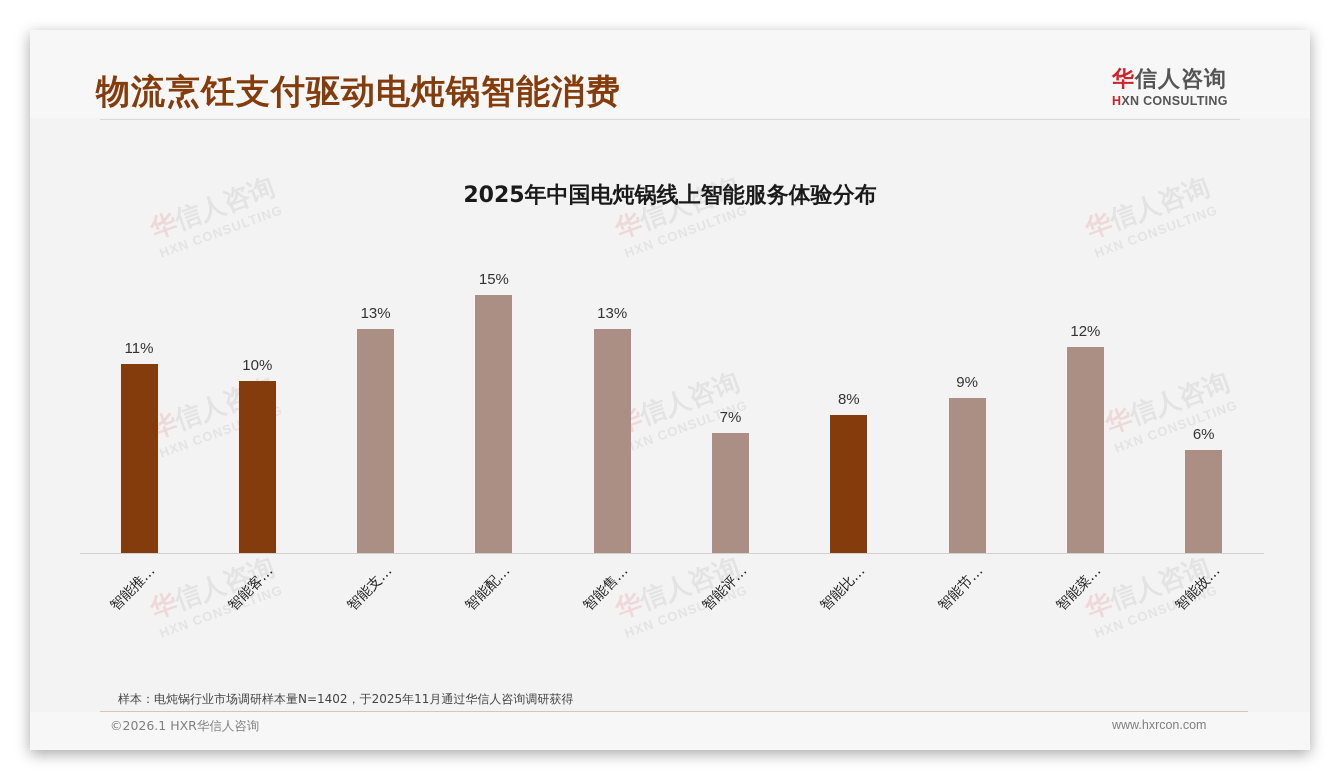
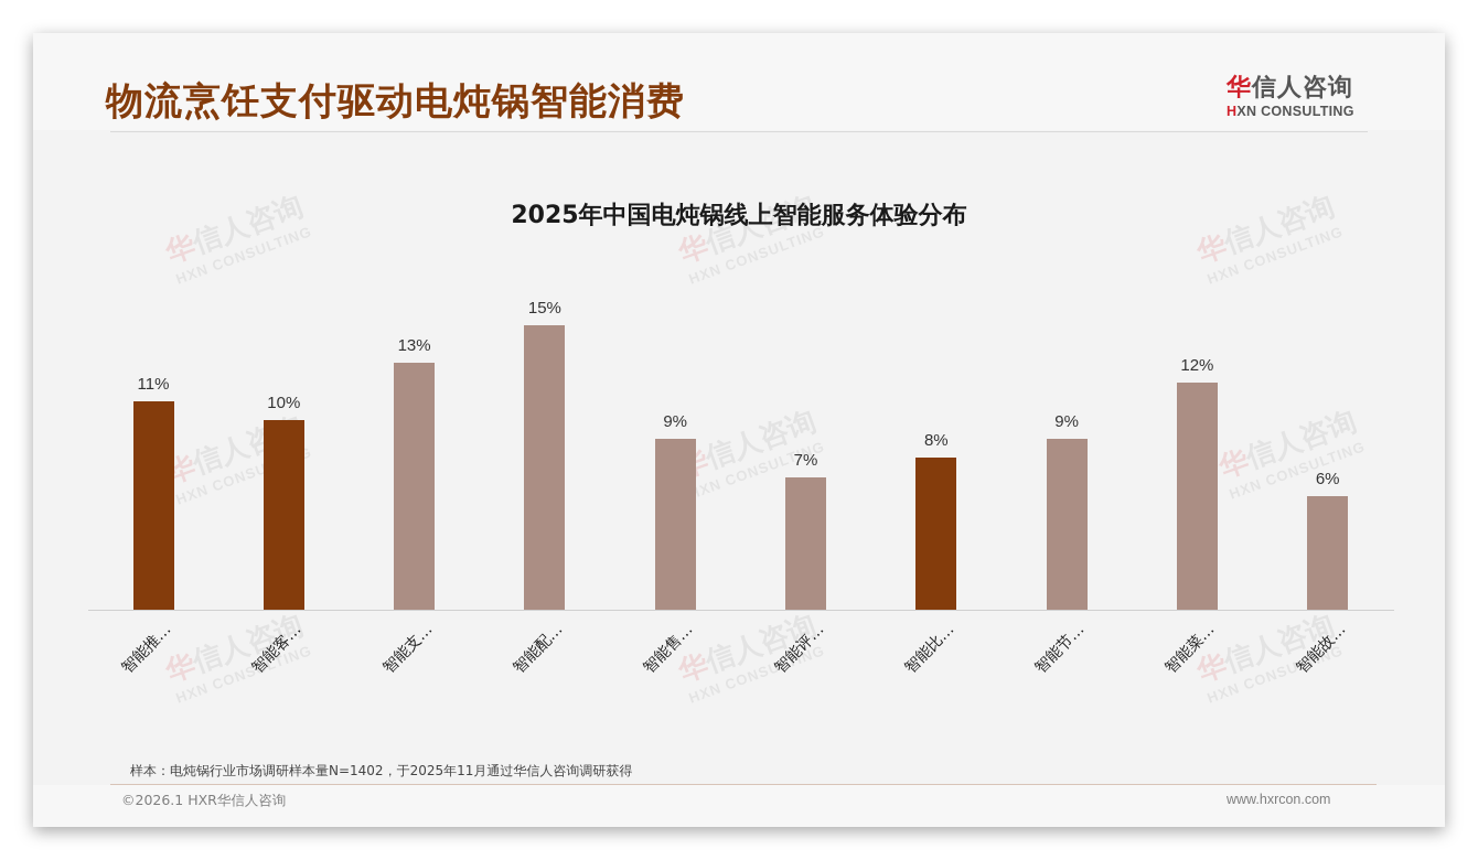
智能售…: 13% -> 9%
